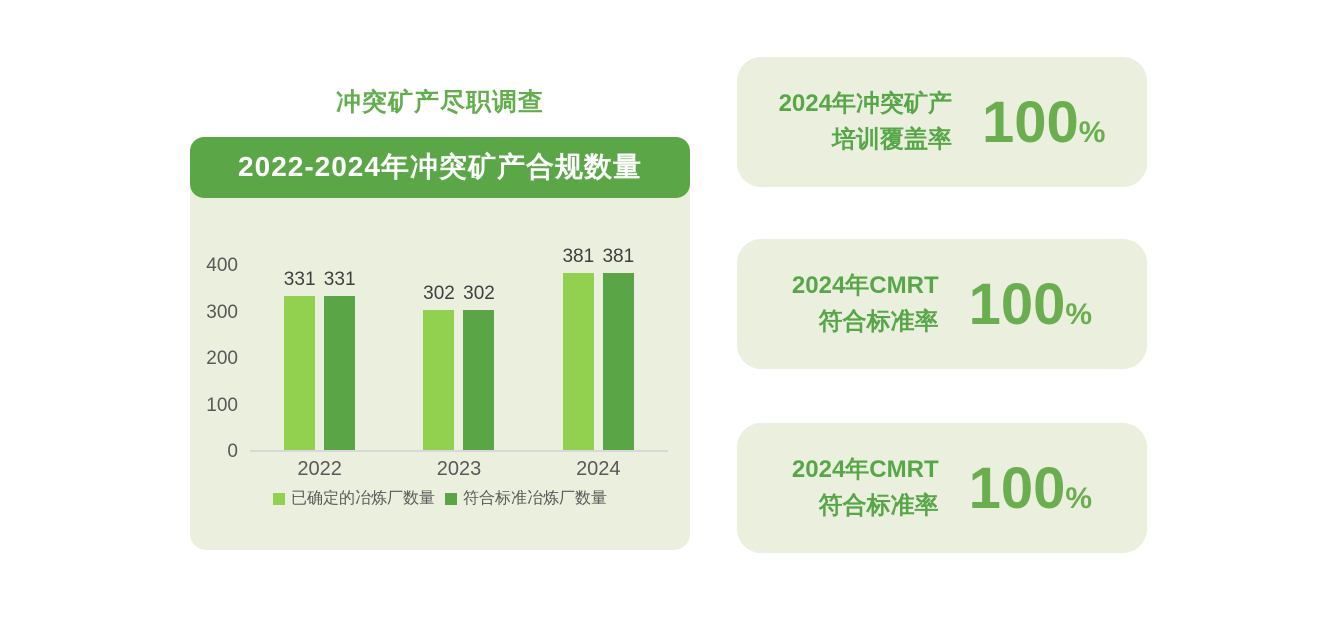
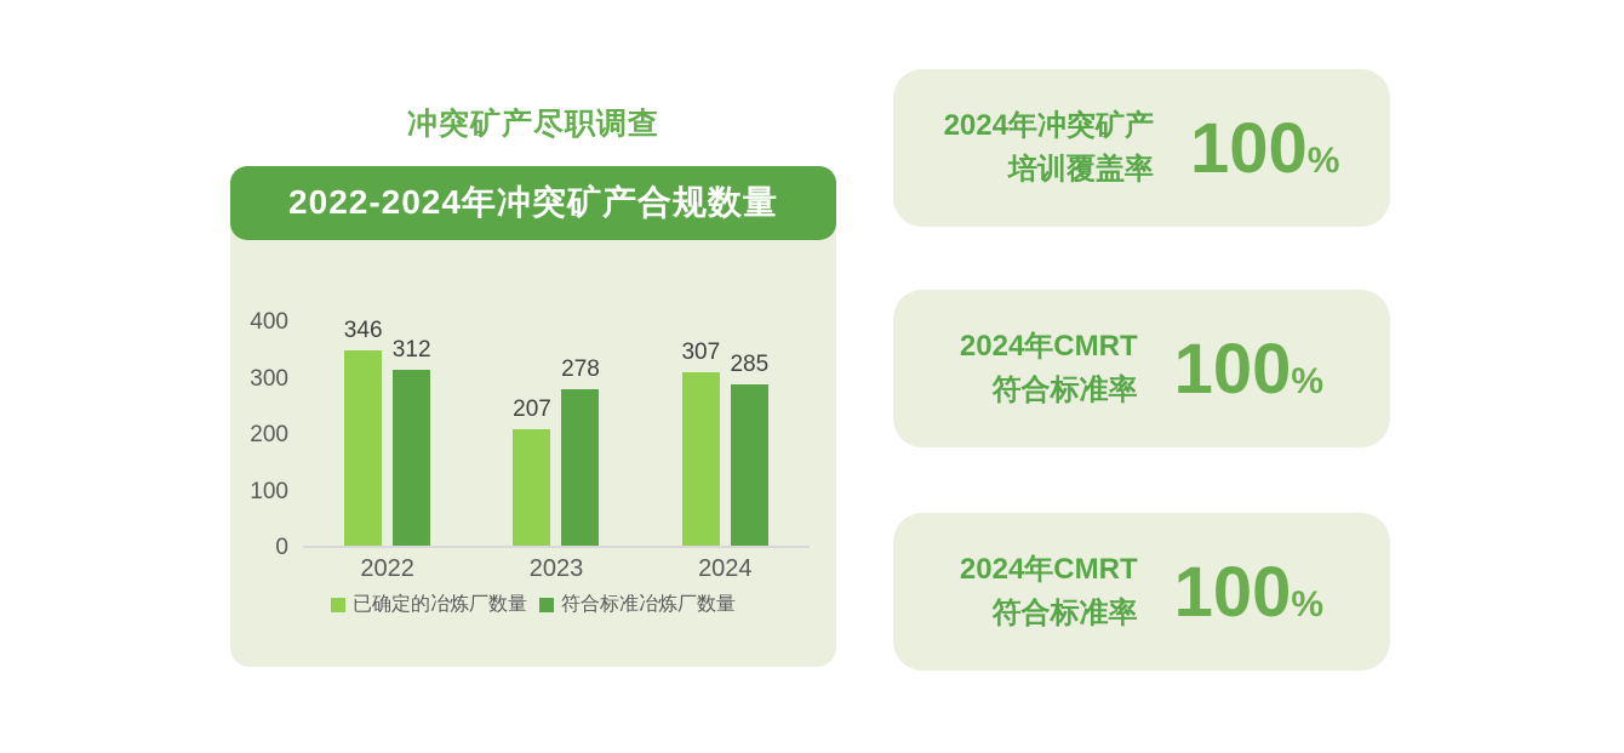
已确定的冶炼厂数量/2022: 331 -> 346
符合标准冶炼厂数量/2022: 331 -> 312
已确定的冶炼厂数量/2023: 302 -> 207
符合标准冶炼厂数量/2023: 302 -> 278
已确定的冶炼厂数量/2024: 381 -> 307
符合标准冶炼厂数量/2024: 381 -> 285
